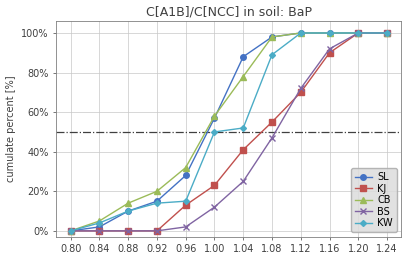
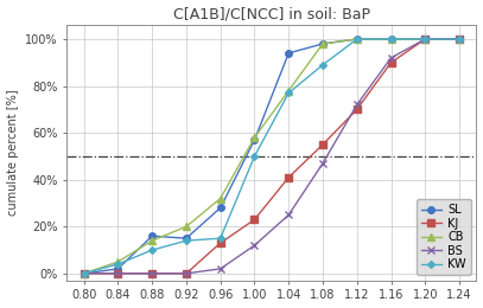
SL/0.88: 10% -> 16%
SL/1.04: 88% -> 94%
KW/1.04: 52% -> 77%
